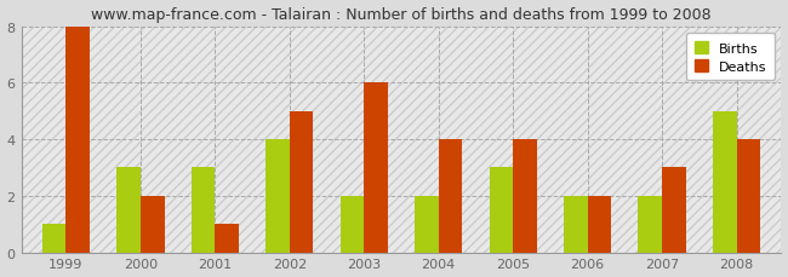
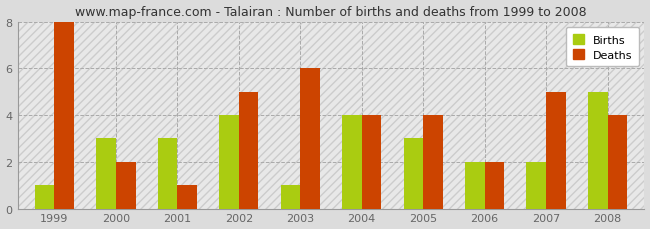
Births/2003: 2 -> 1
Births/2004: 2 -> 4
Deaths/2007: 3 -> 5
